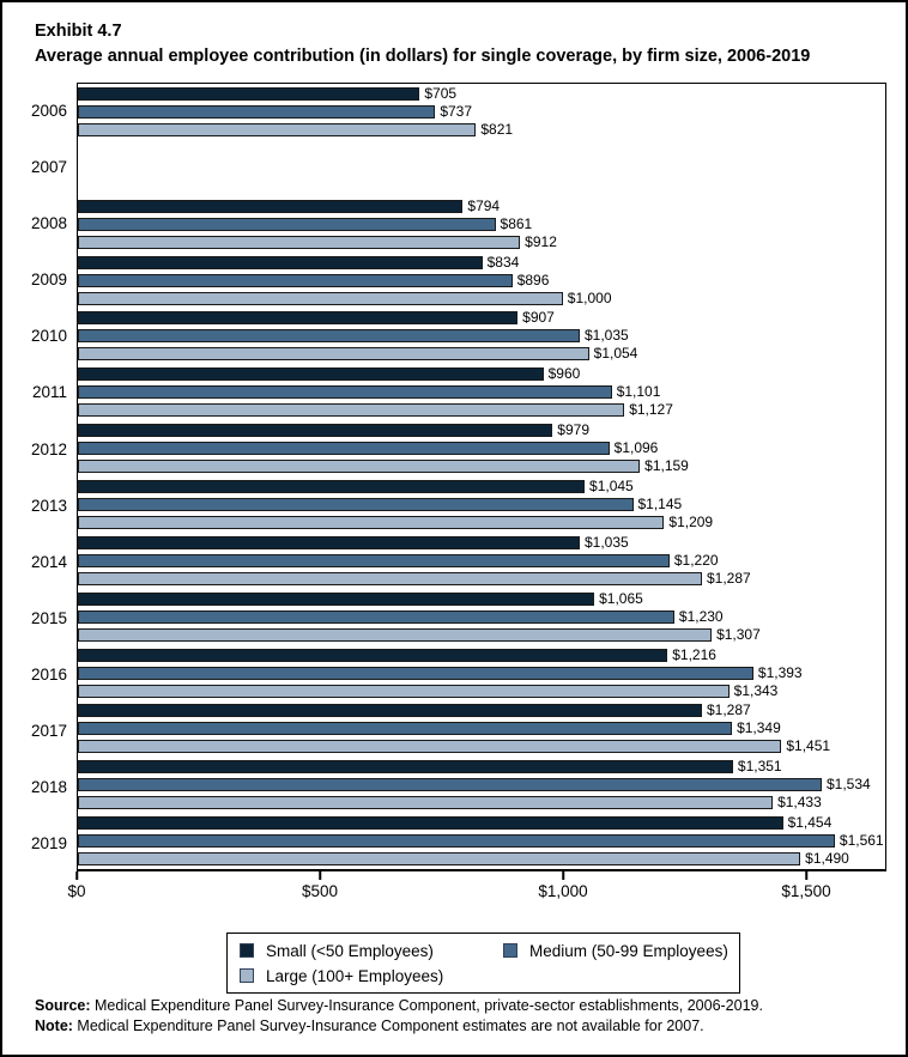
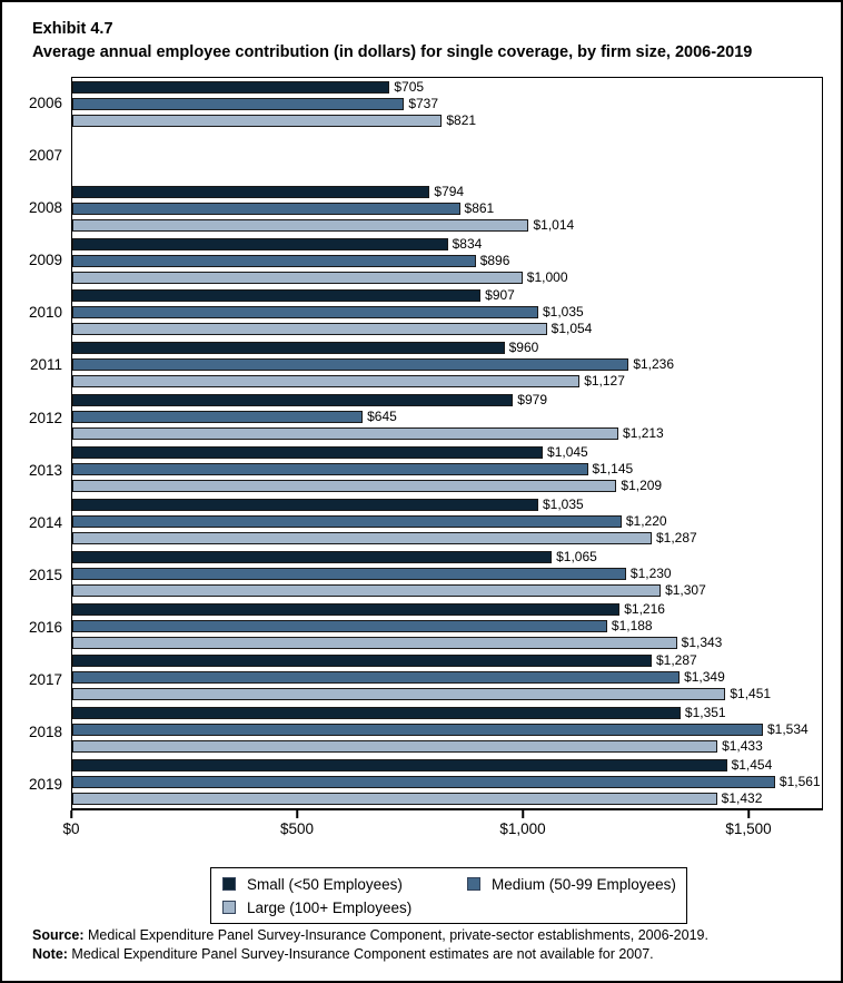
Large (100+ Employees)/2008: $912 -> $1,014
Medium (50-99 Employees)/2011: $1,101 -> $1,236
Medium (50-99 Employees)/2012: $1,096 -> $645
Large (100+ Employees)/2012: $1,159 -> $1,213
Medium (50-99 Employees)/2016: $1,393 -> $1,188
Large (100+ Employees)/2019: $1,490 -> $1,432
